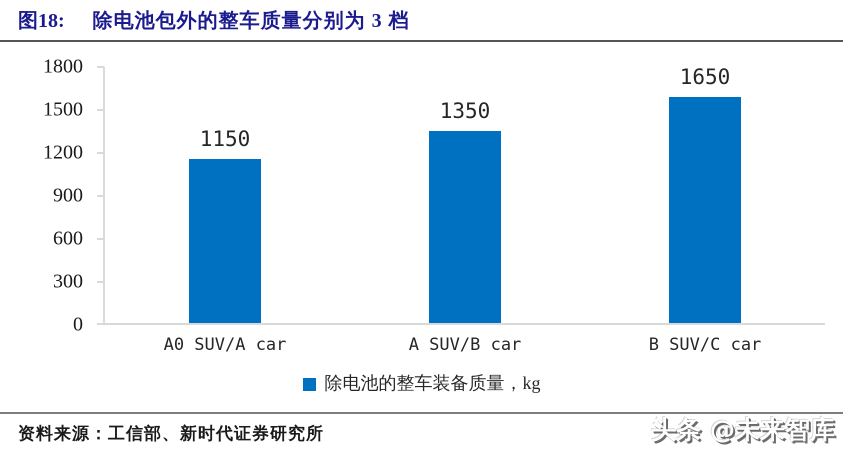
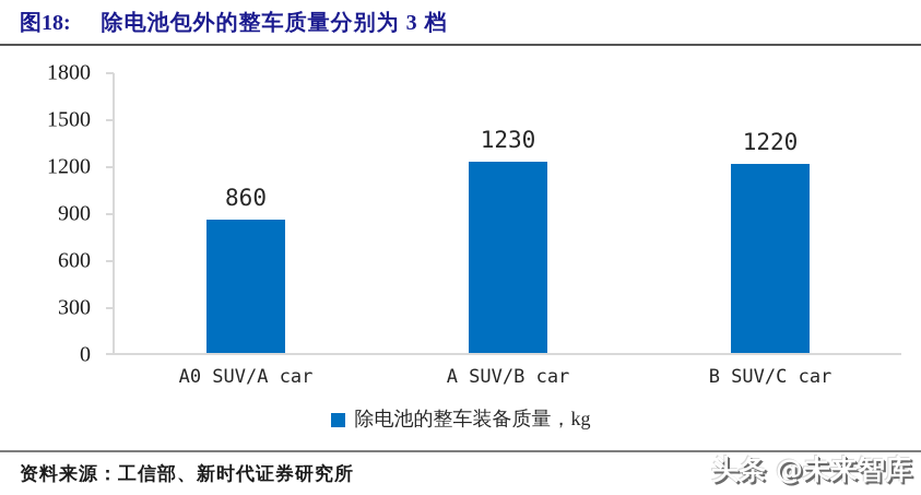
A0 SUV/A car: 1150 -> 860
A SUV/B car: 1350 -> 1230
B SUV/C car: 1650 -> 1220
